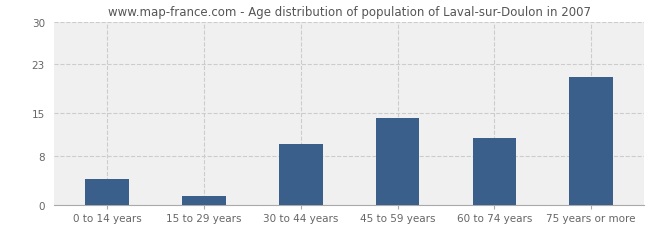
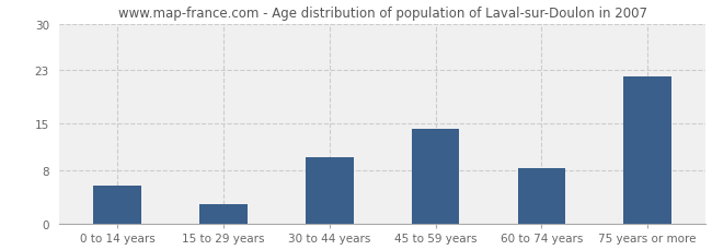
0 to 14 years: 4.2 -> 5.8
15 to 29 years: 1.5 -> 3.0
60 to 74 years: 11.0 -> 8.4
75 years or more: 21.0 -> 22.0
